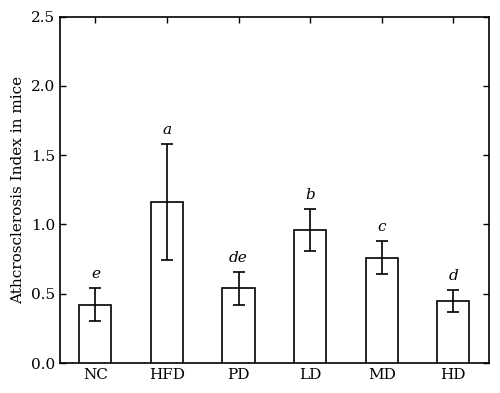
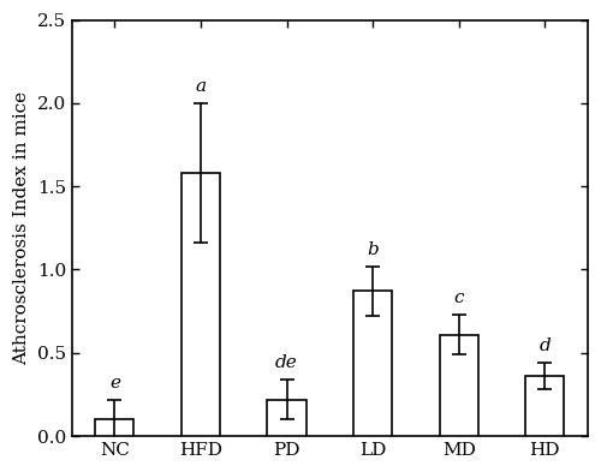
NC: 0.42 -> 0.10
HFD: 1.16 -> 1.58
PD: 0.54 -> 0.22
LD: 0.96 -> 0.87
MD: 0.76 -> 0.61
HD: 0.45 -> 0.36
